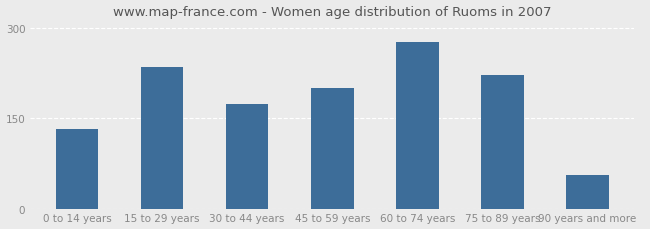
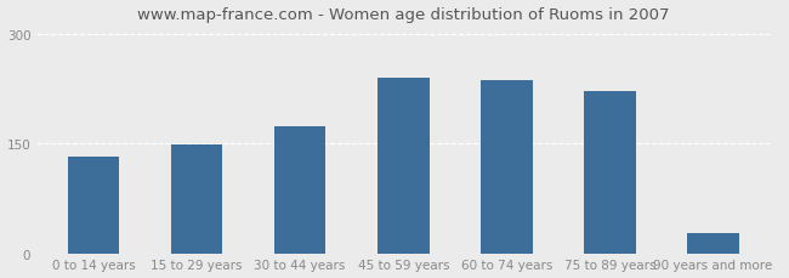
15 to 29 years: 234 -> 148
45 to 59 years: 200 -> 240
60 to 74 years: 276 -> 237
90 years and more: 56 -> 28
